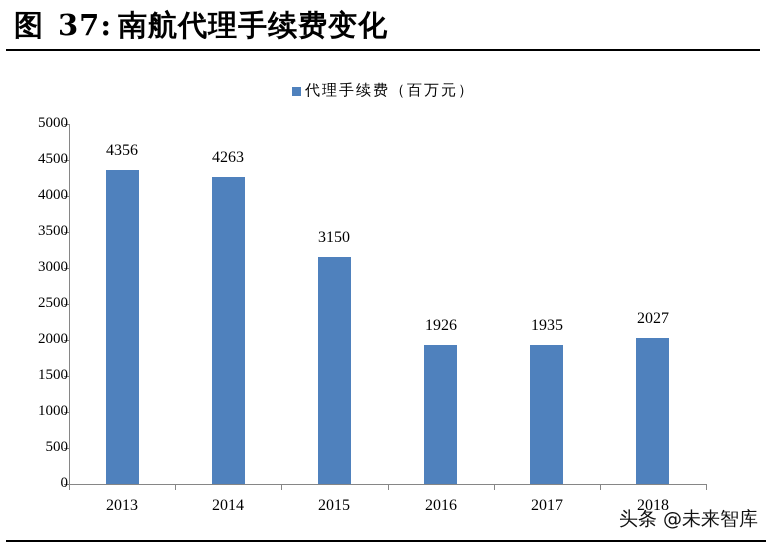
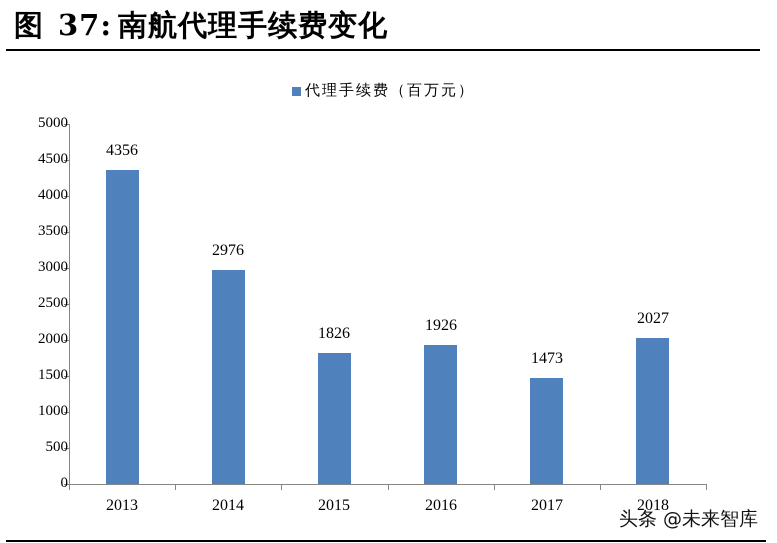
2014: 4263 -> 2976
2015: 3150 -> 1826
2017: 1935 -> 1473
